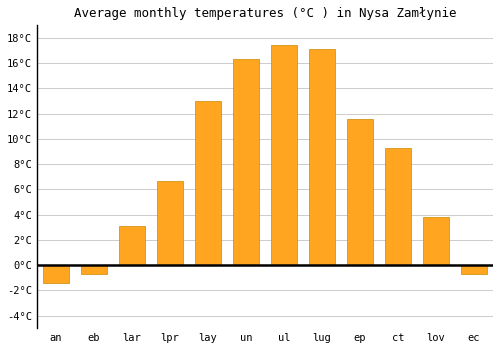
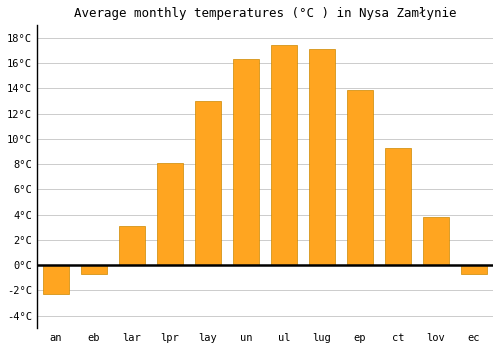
an: -1.4°C -> -2.3°C
lpr: 6.7°C -> 8.1°C
ep: 11.6°C -> 13.9°C
